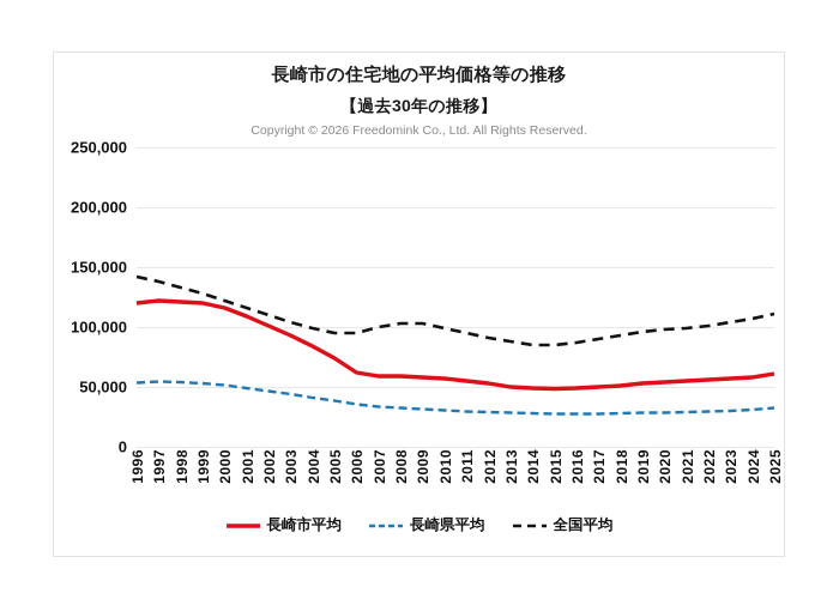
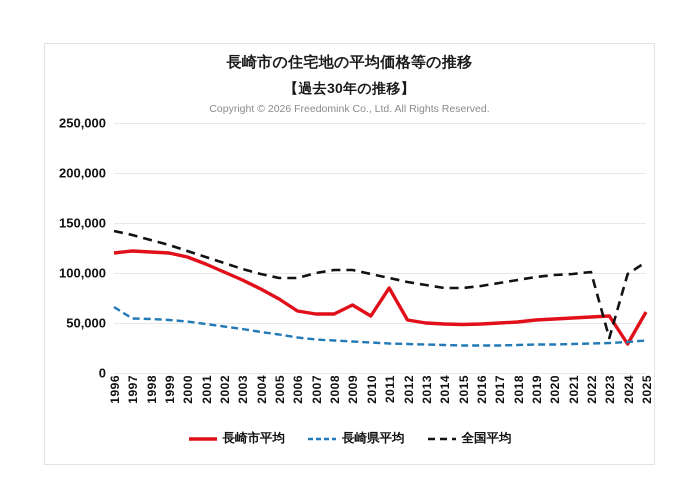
長崎県平均/1996: 54000 -> 66000
長崎市平均/2009: 58000 -> 68000
長崎市平均/2011: 55000 -> 85000
全国平均/2023: 104000 -> 35000
長崎市平均/2024: 58000 -> 29000
全国平均/2024: 107000 -> 99000
